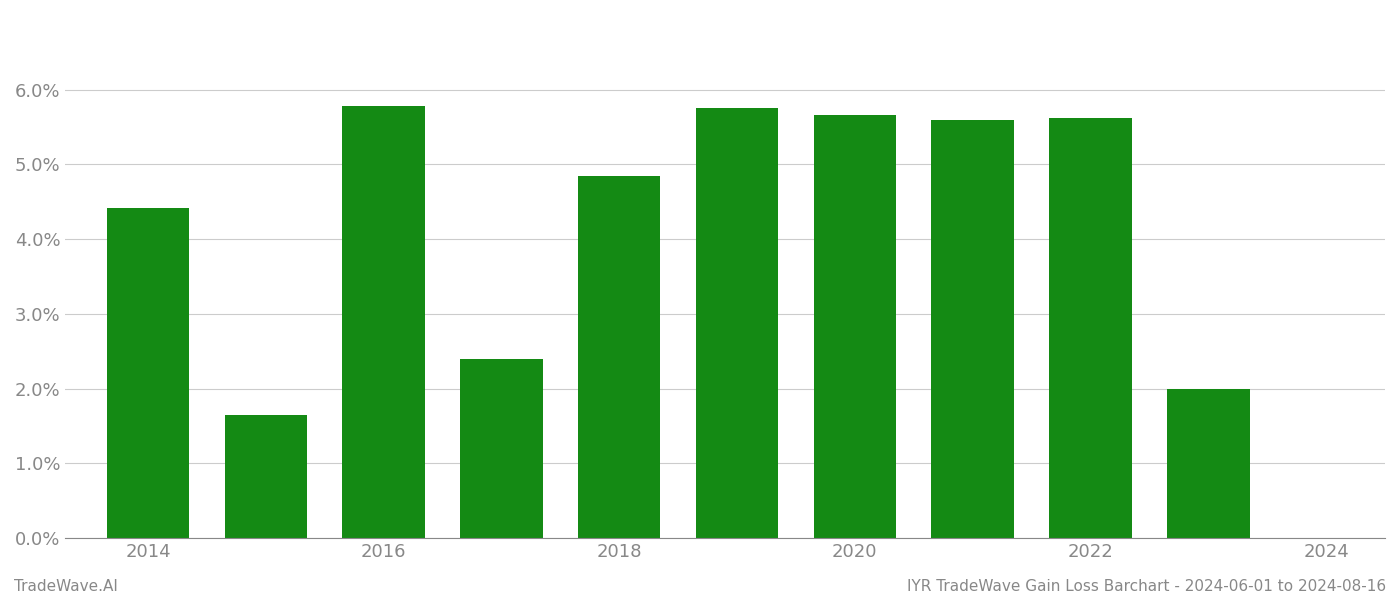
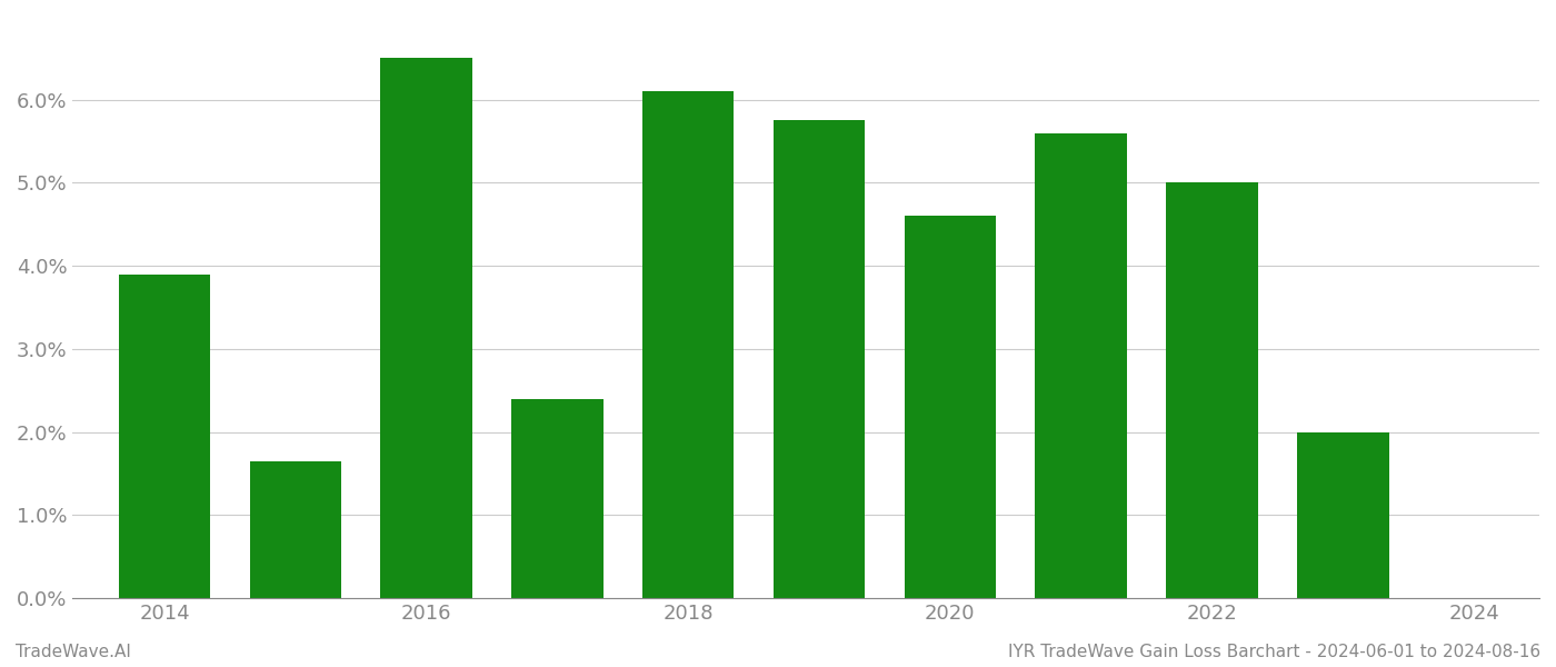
2014: 4.42% -> 3.90%
2016: 5.78% -> 6.50%
2018: 4.84% -> 6.10%
2020: 5.66% -> 4.60%
2022: 5.62% -> 5.00%
